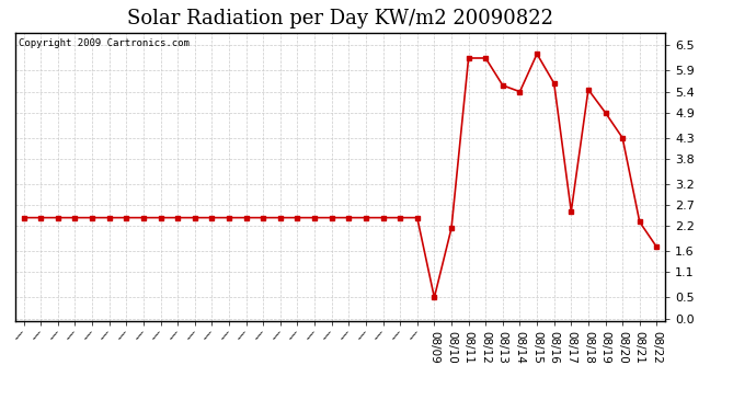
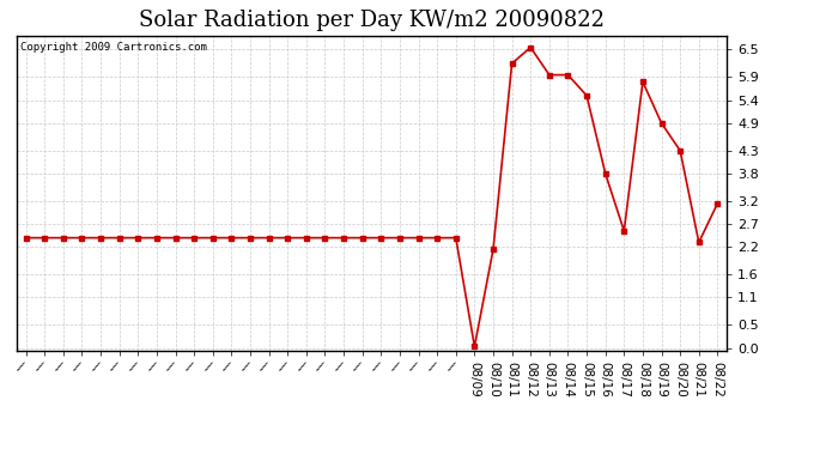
08/09: 0.50 -> 0.03
08/12: 6.20 -> 6.55
08/13: 5.55 -> 5.95
08/14: 5.40 -> 5.95
08/15: 6.30 -> 5.50
08/16: 5.60 -> 3.80
08/18: 5.45 -> 5.80
08/22: 1.70 -> 3.15
